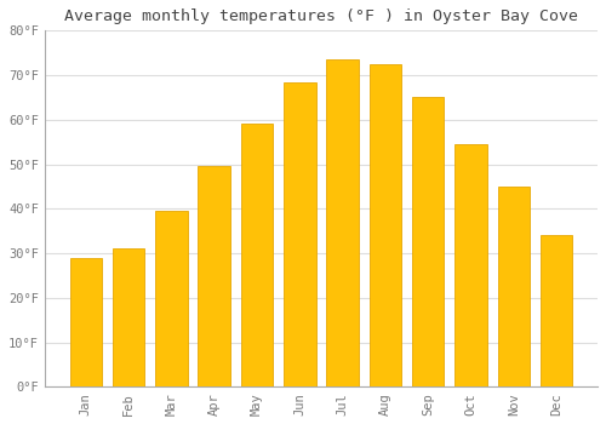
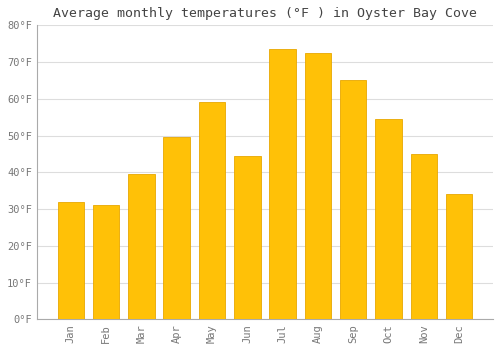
Jan: 29.0°F -> 32.0°F
Jun: 68.5°F -> 44.5°F
